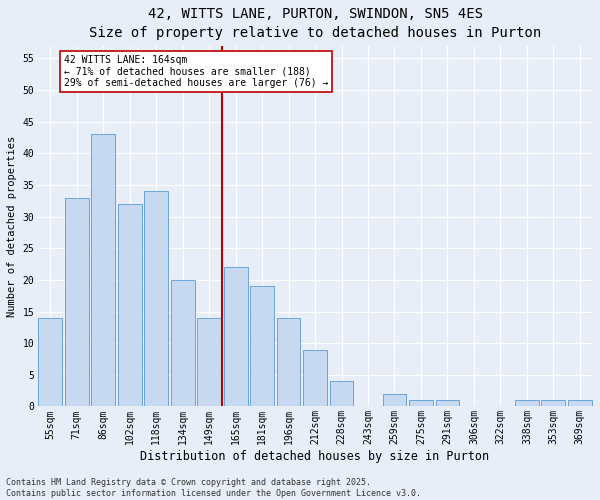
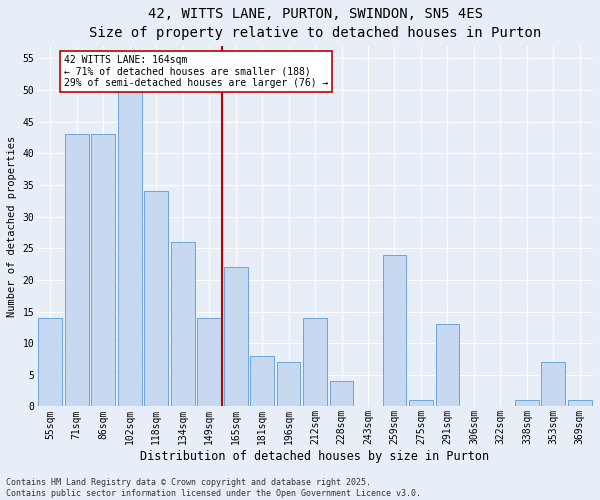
71sqm: 33 -> 43
102sqm: 32 -> 50
134sqm: 20 -> 26
181sqm: 19 -> 8
196sqm: 14 -> 7
212sqm: 9 -> 14
259sqm: 2 -> 24
291sqm: 1 -> 13
353sqm: 1 -> 7
